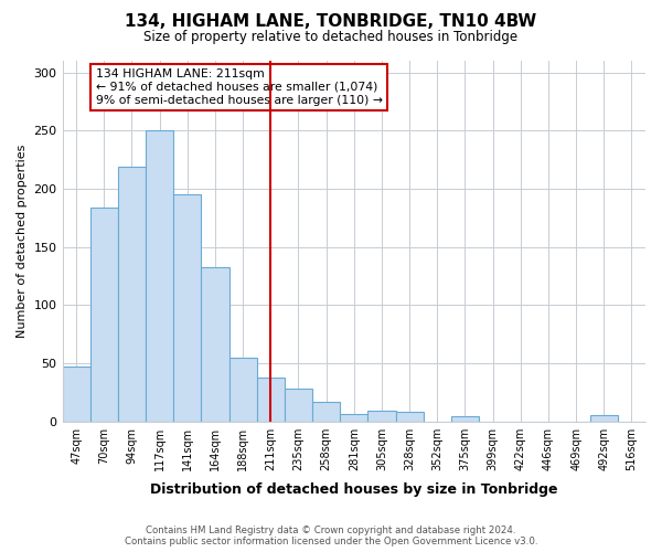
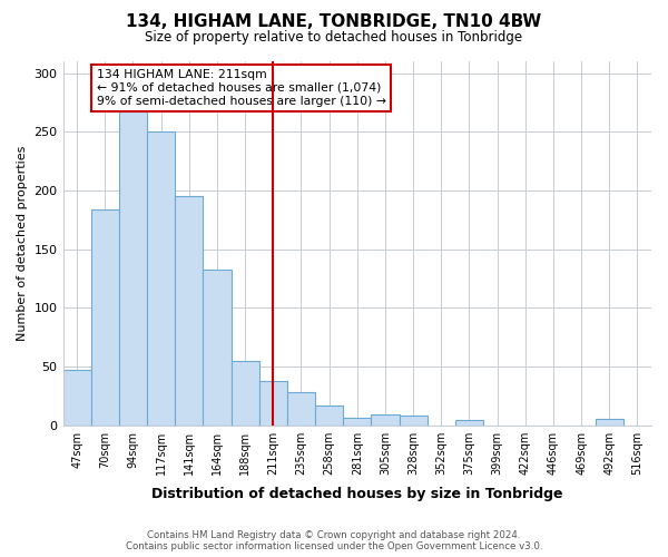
94sqm: 219 -> 269
